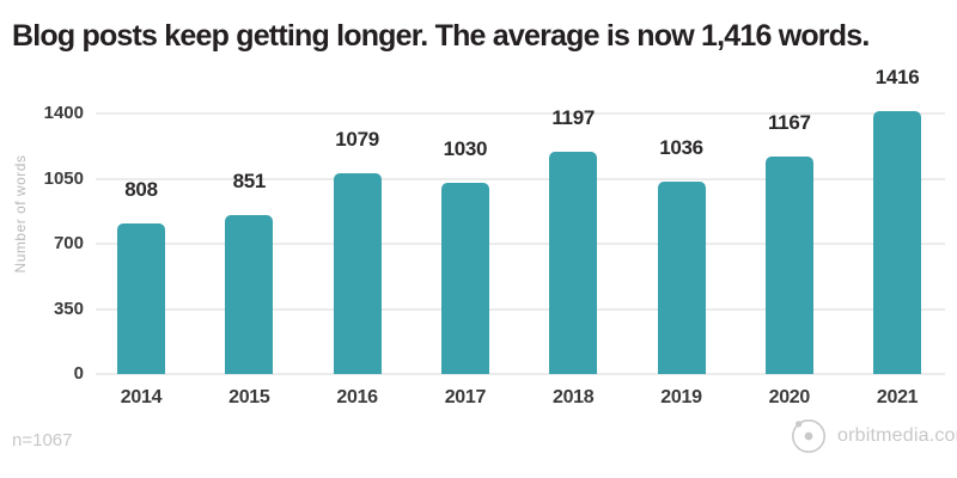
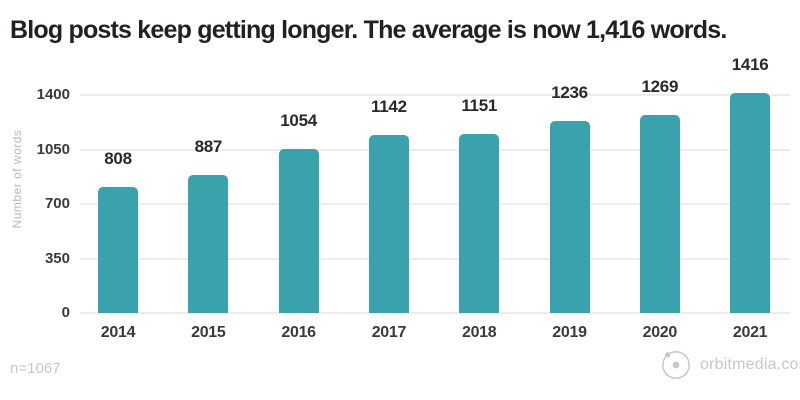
2015: 851 -> 887
2016: 1079 -> 1054
2017: 1030 -> 1142
2018: 1197 -> 1151
2019: 1036 -> 1236
2020: 1167 -> 1269
